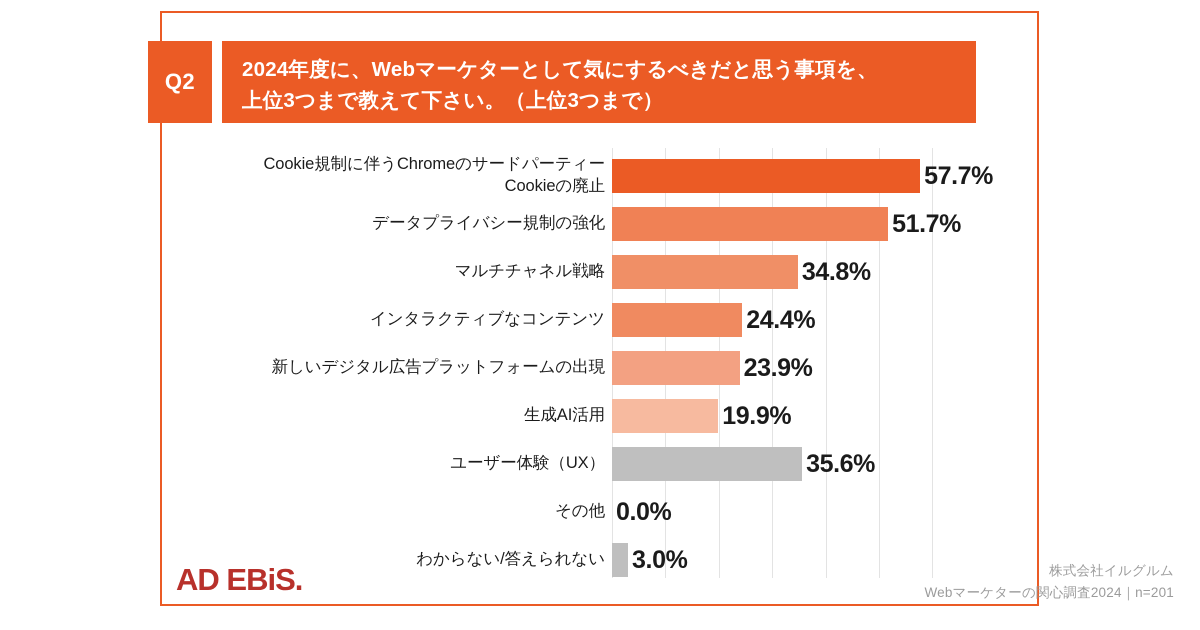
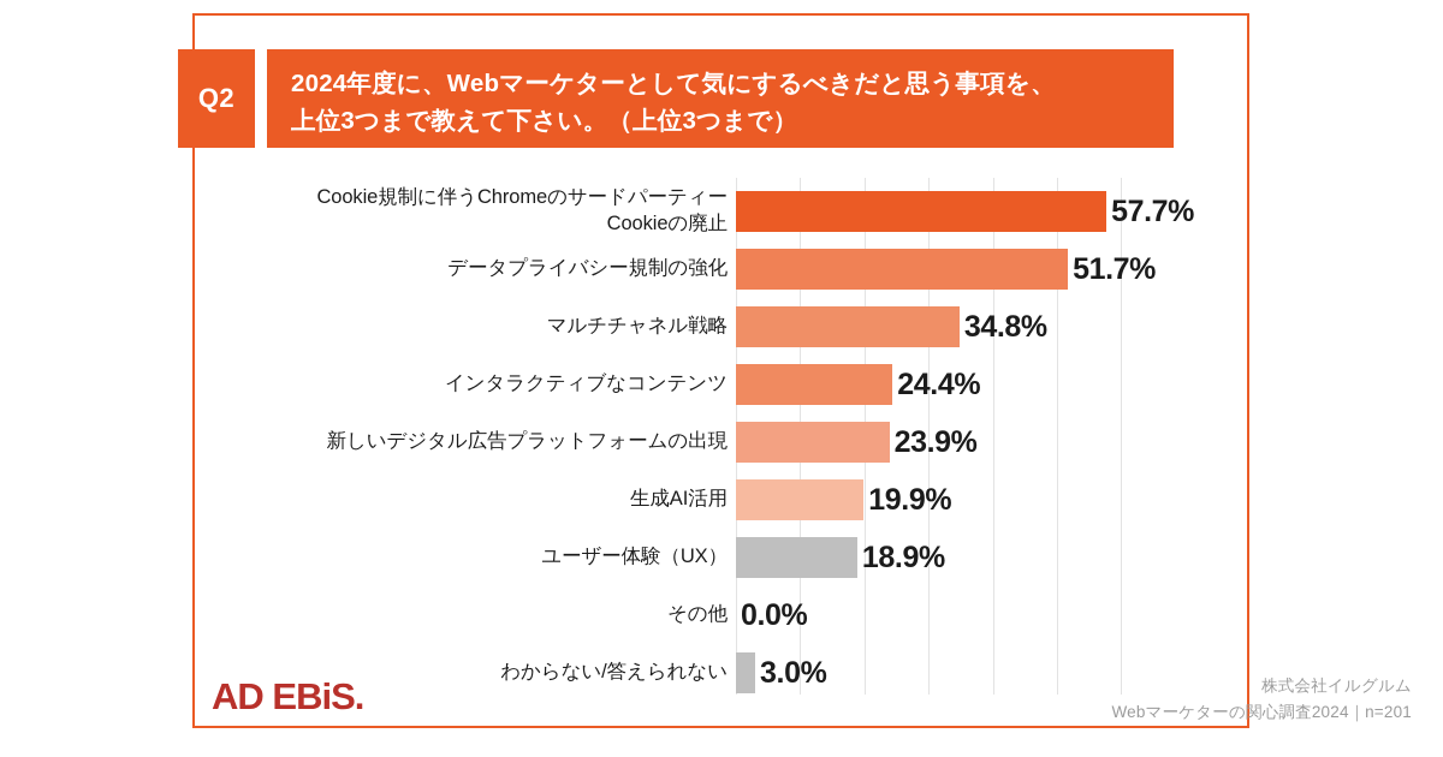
ユーザー体験（UX）: 35.6% -> 18.9%
